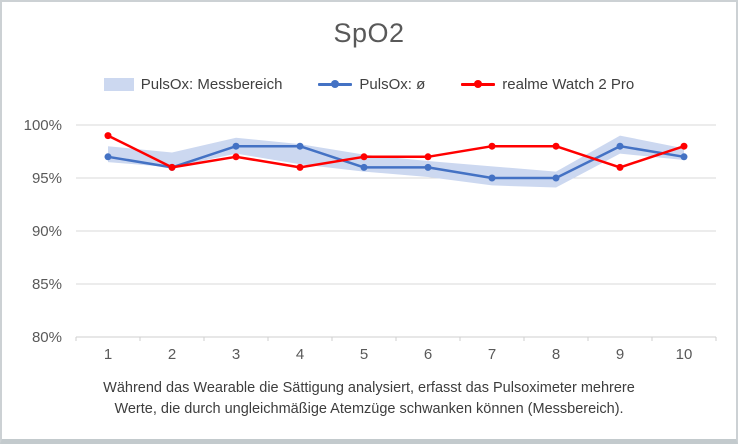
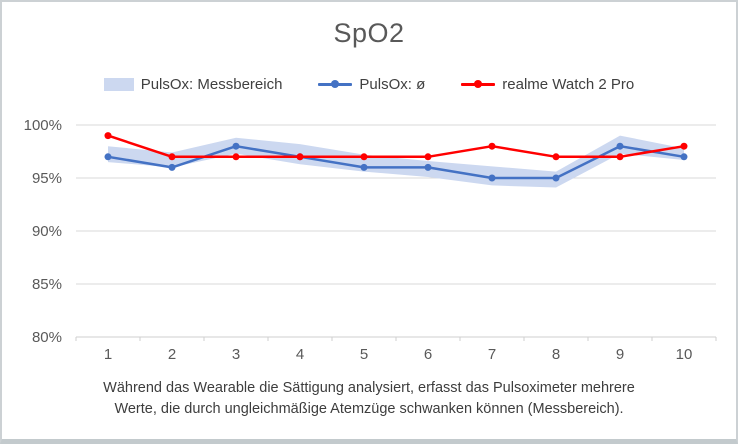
realme Watch 2 Pro/2: 96% -> 97%
PulsOx: ø/4: 98% -> 97%
realme Watch 2 Pro/4: 96% -> 97%
realme Watch 2 Pro/8: 98% -> 97%
realme Watch 2 Pro/9: 96% -> 97%
